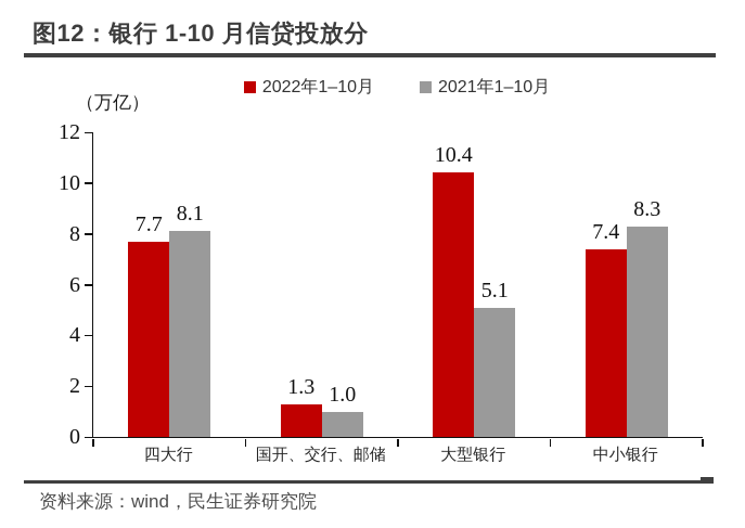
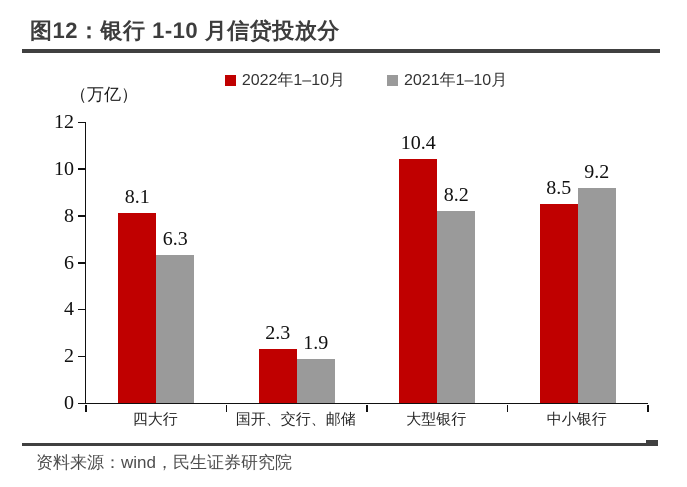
2022年1–10月/四大行: 7.7 -> 8.1
2021年1–10月/四大行: 8.1 -> 6.3
2022年1–10月/国开、交行、邮储: 1.3 -> 2.3
2021年1–10月/国开、交行、邮储: 1.0 -> 1.9
2021年1–10月/大型银行: 5.1 -> 8.2
2022年1–10月/中小银行: 7.4 -> 8.5
2021年1–10月/中小银行: 8.3 -> 9.2
